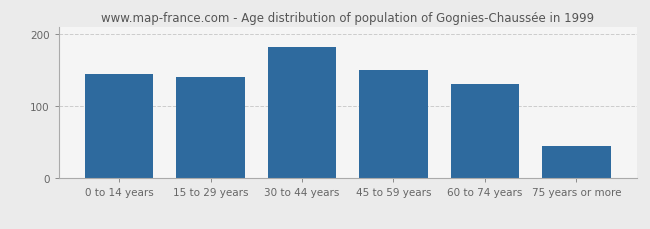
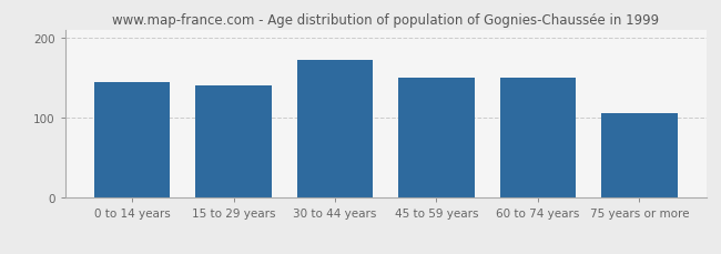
30 to 44 years: 182 -> 172
60 to 74 years: 130 -> 150
75 years or more: 45 -> 106
